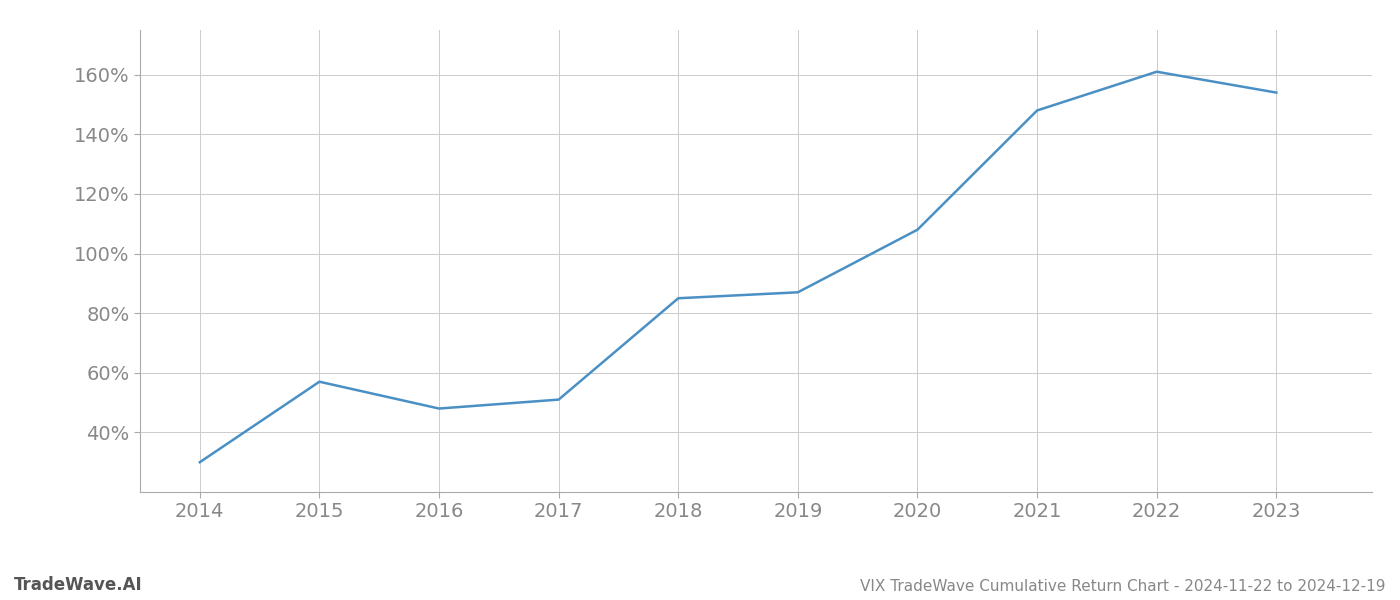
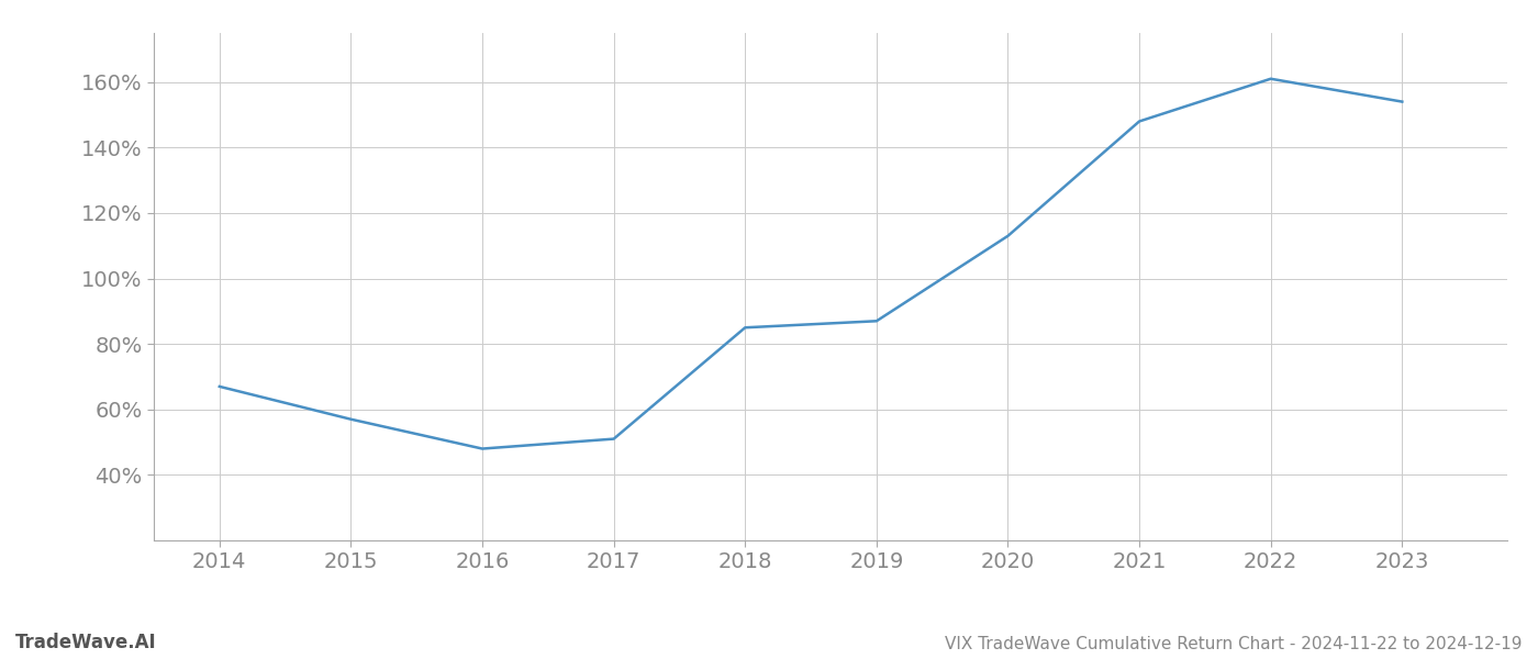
2014: 30% -> 67%
2020: 108% -> 113%
